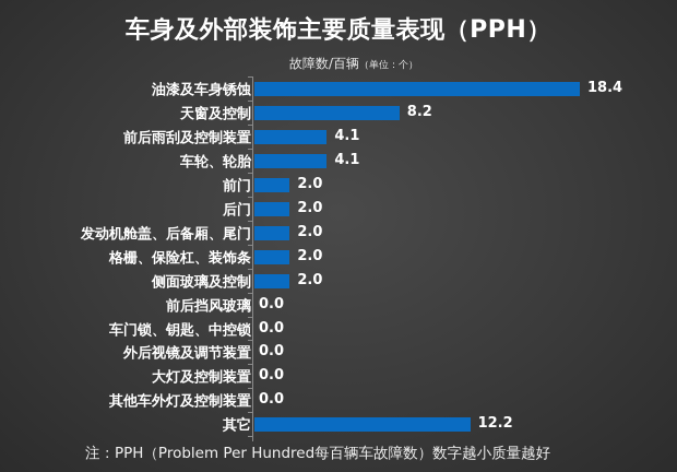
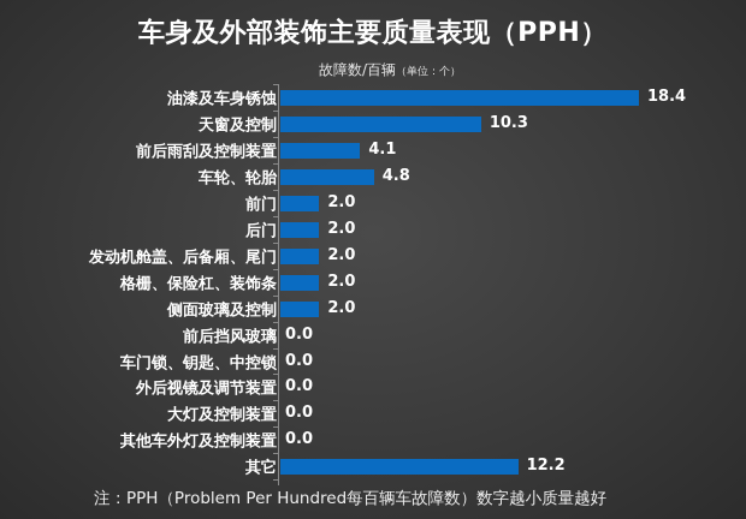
天窗及控制: 8.2 -> 10.3
车轮、轮胎: 4.1 -> 4.8
